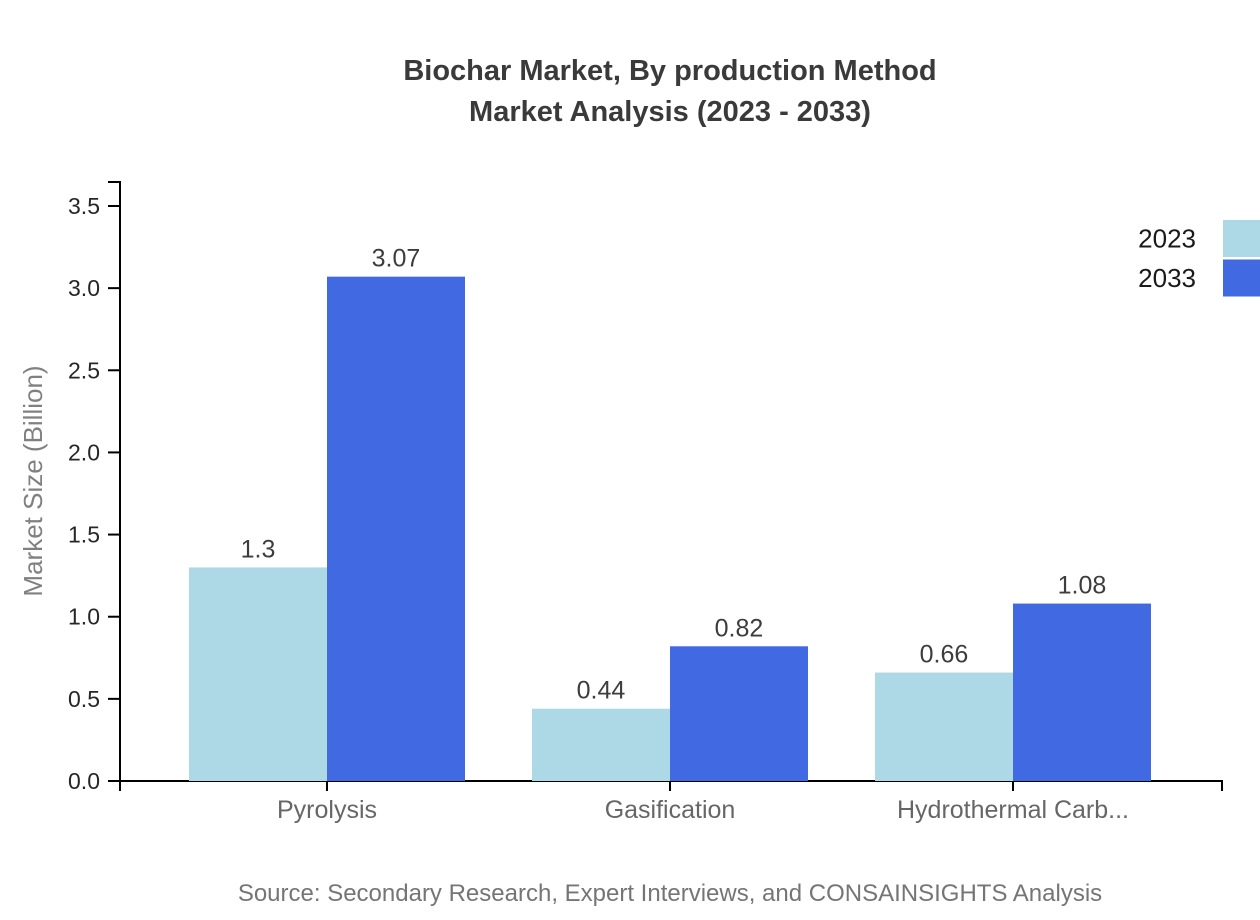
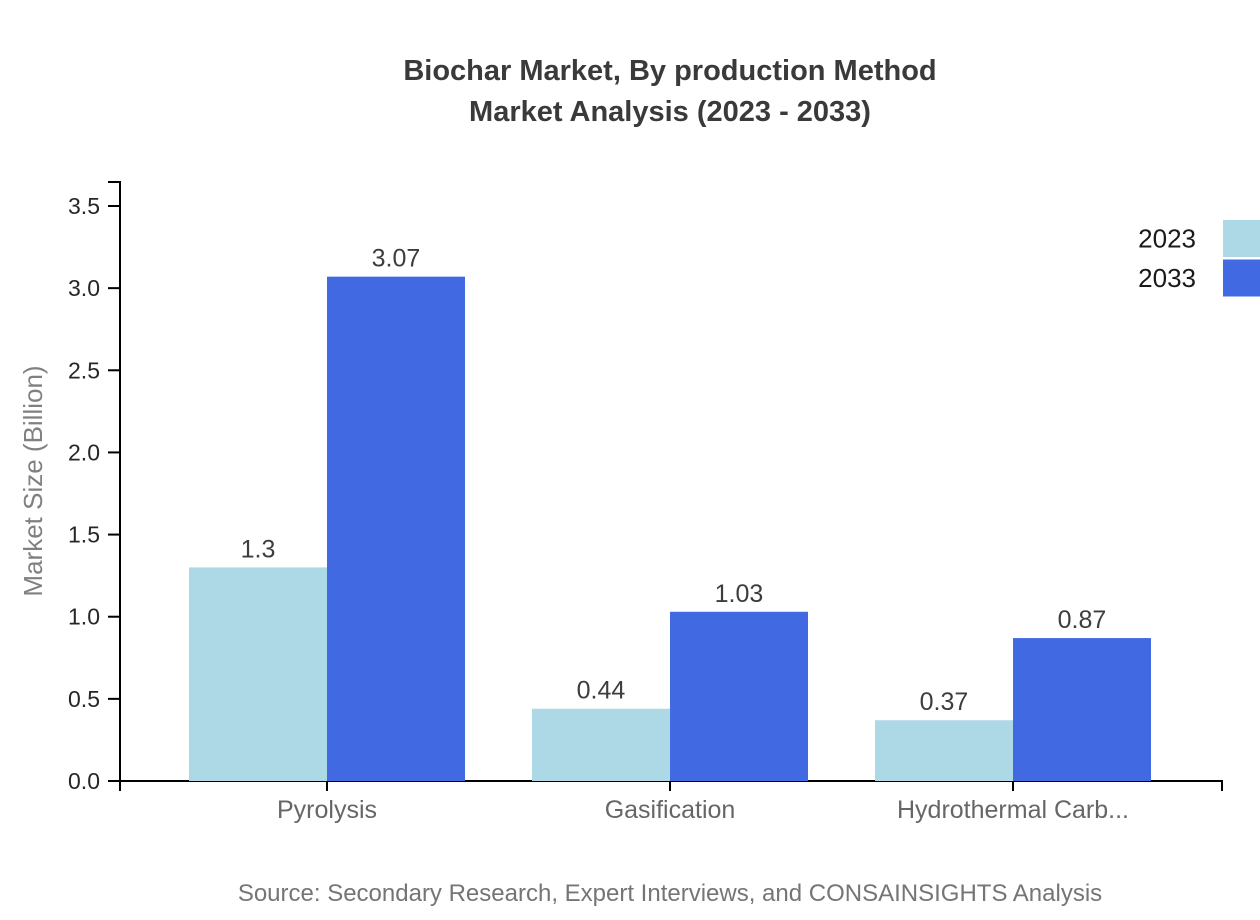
2033/Gasification: 0.82 -> 1.03
2023/Hydrothermal Carb...: 0.66 -> 0.37
2033/Hydrothermal Carb...: 1.08 -> 0.87
